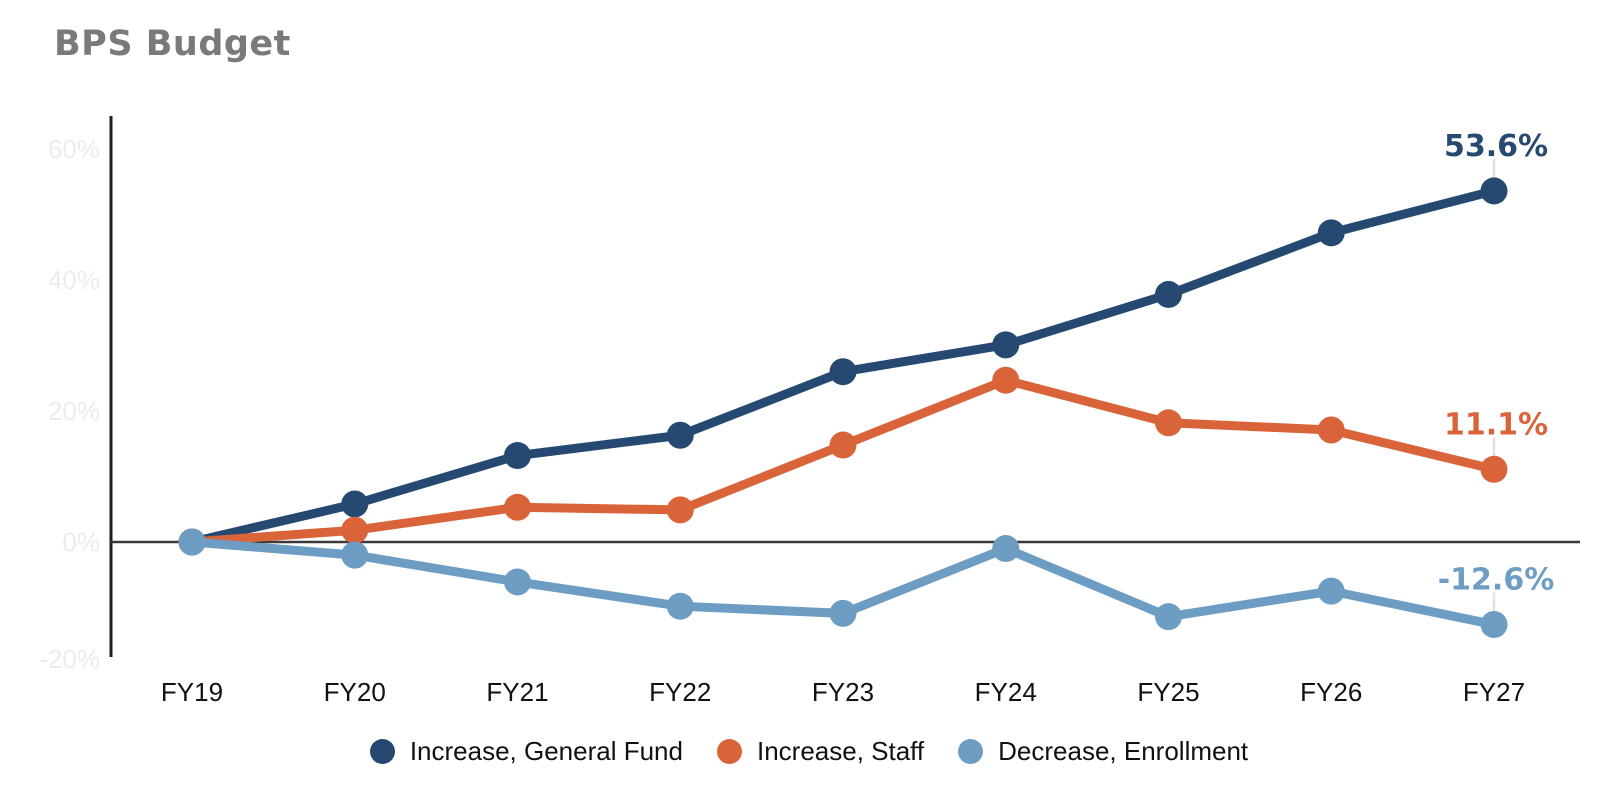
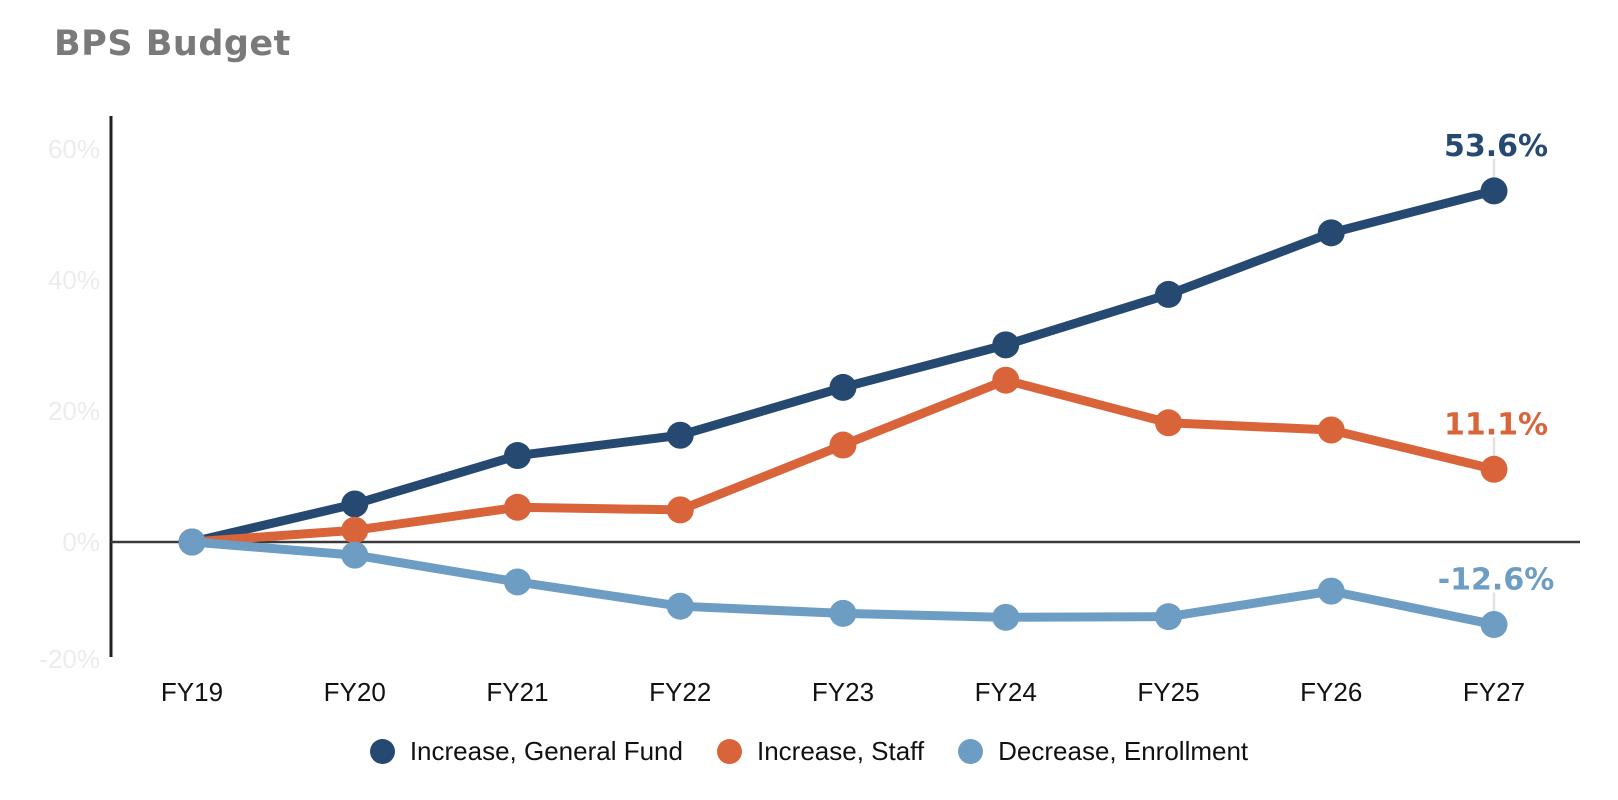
Increase, General Fund/FY23: 26% -> 24%
Decrease, Enrollment/FY24: -1% -> -12%
